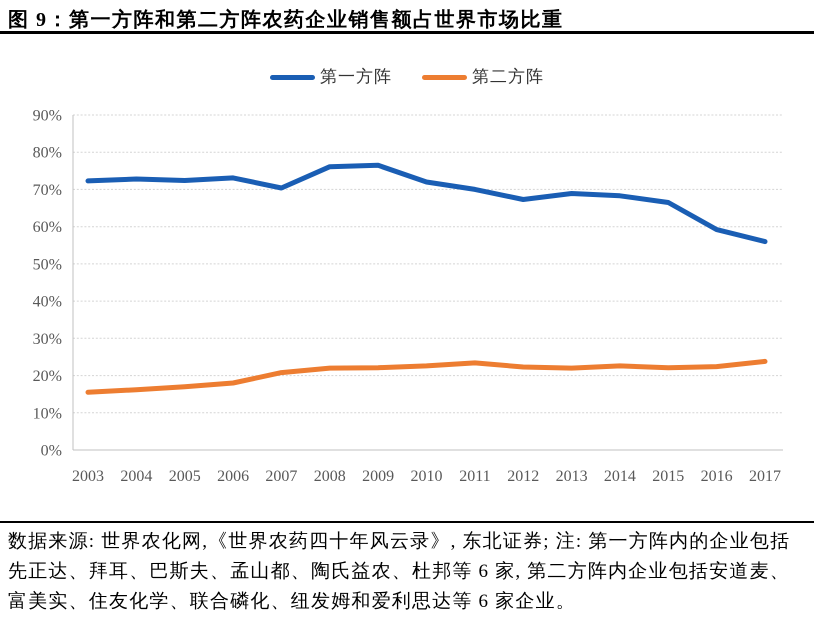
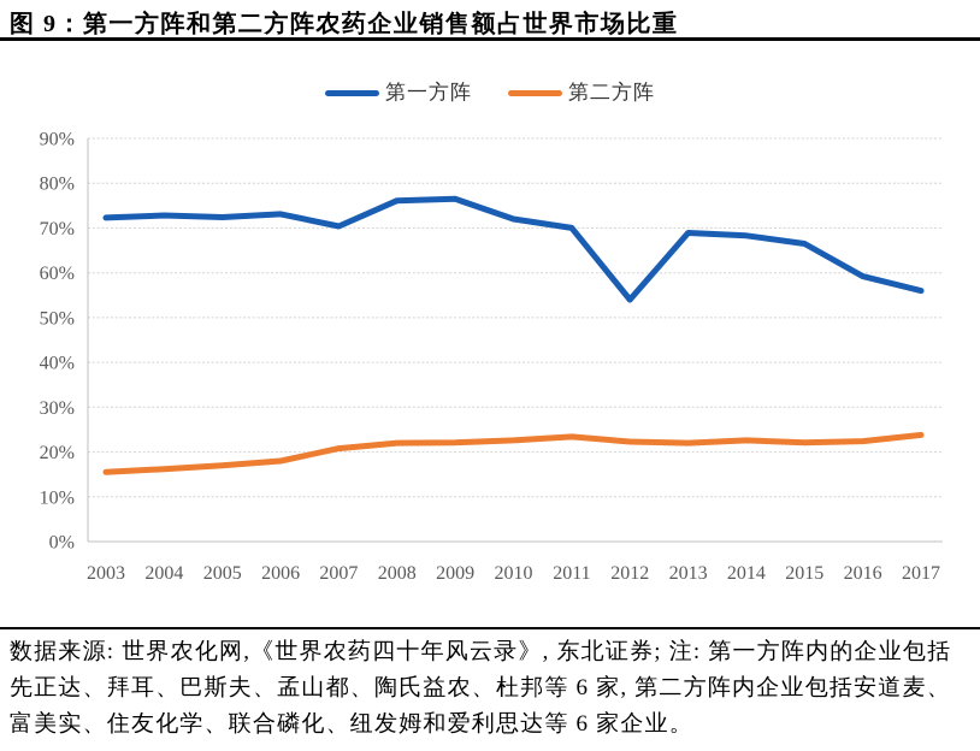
第一方阵/2012: 67% -> 54%
